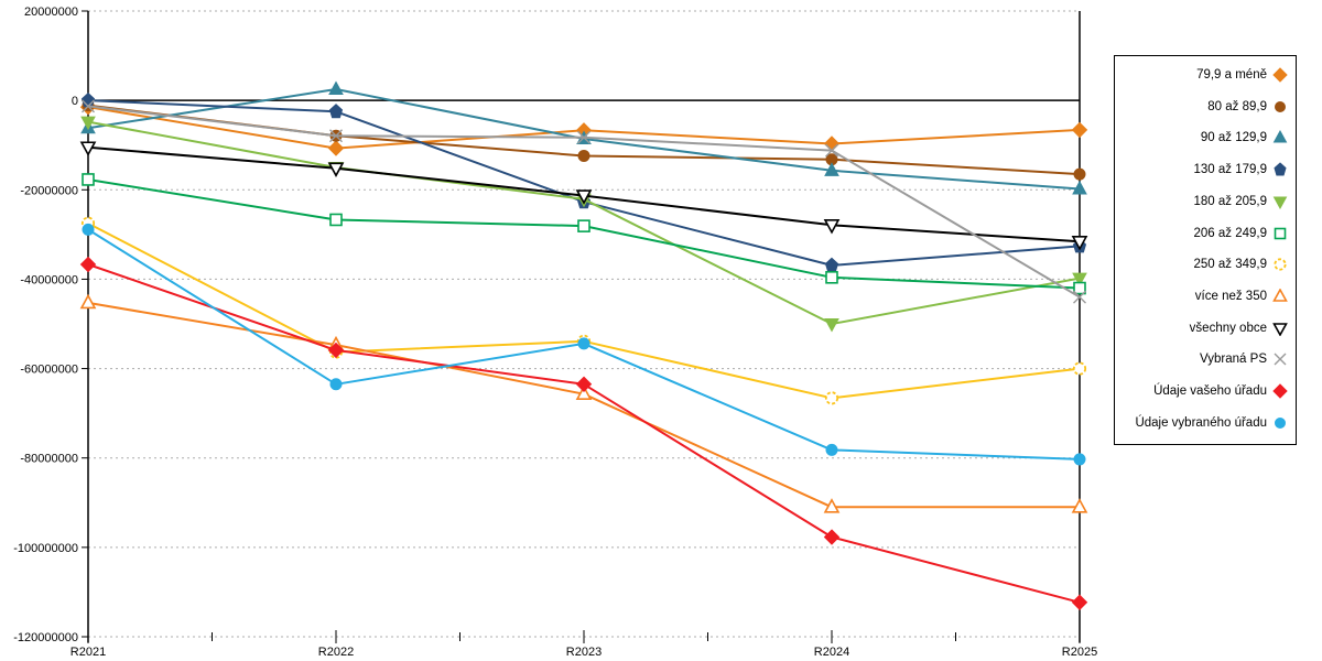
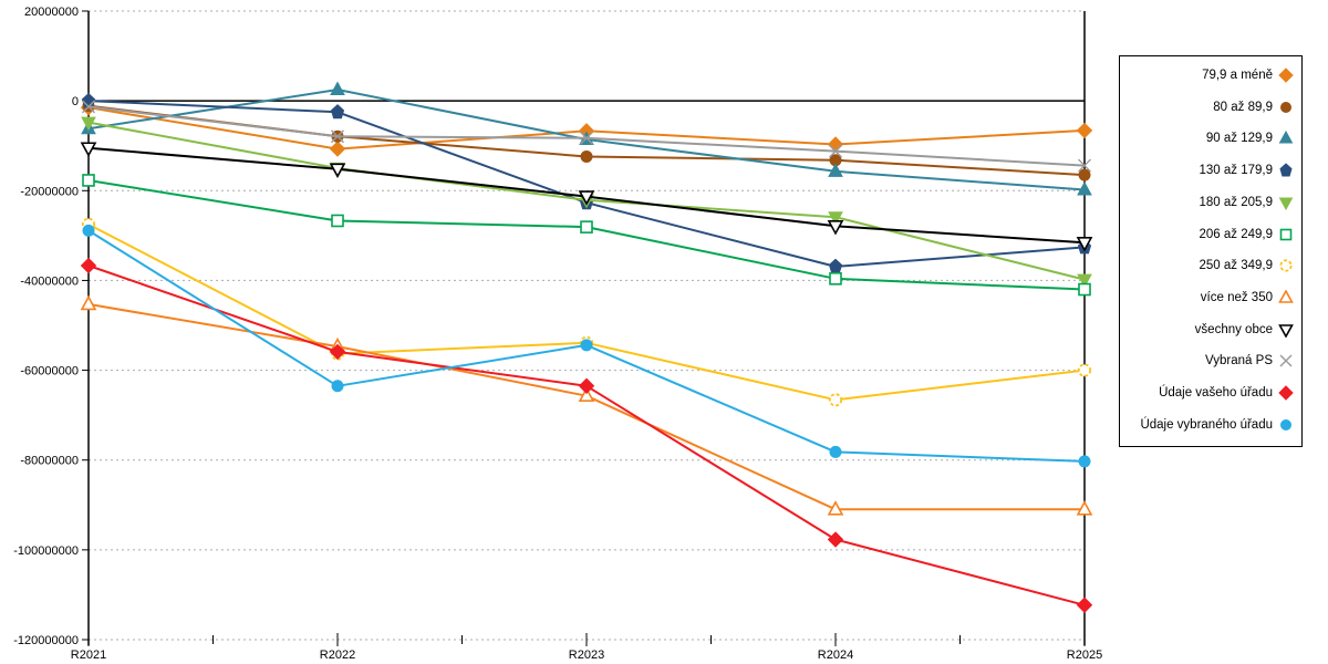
180 až 205,9/R2024: -50000000 -> -26000000
Vybraná PS/R2025: -44000000 -> -14000000
